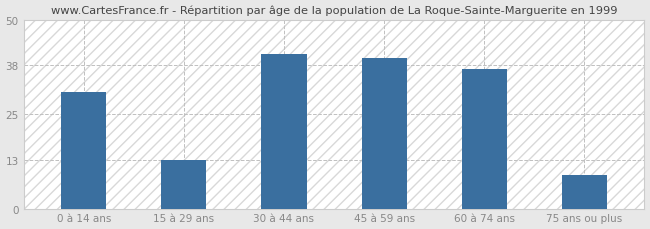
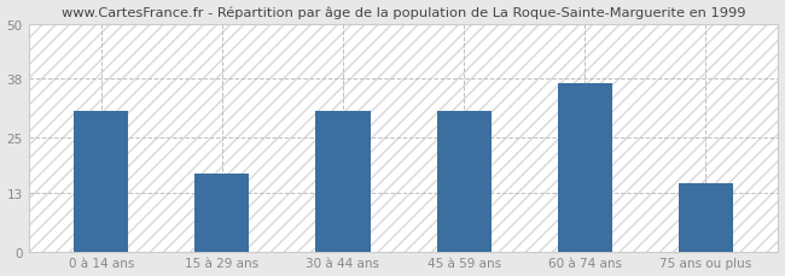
15 à 29 ans: 13 -> 17
30 à 44 ans: 41 -> 31
45 à 59 ans: 40 -> 31
75 ans ou plus: 9 -> 15
